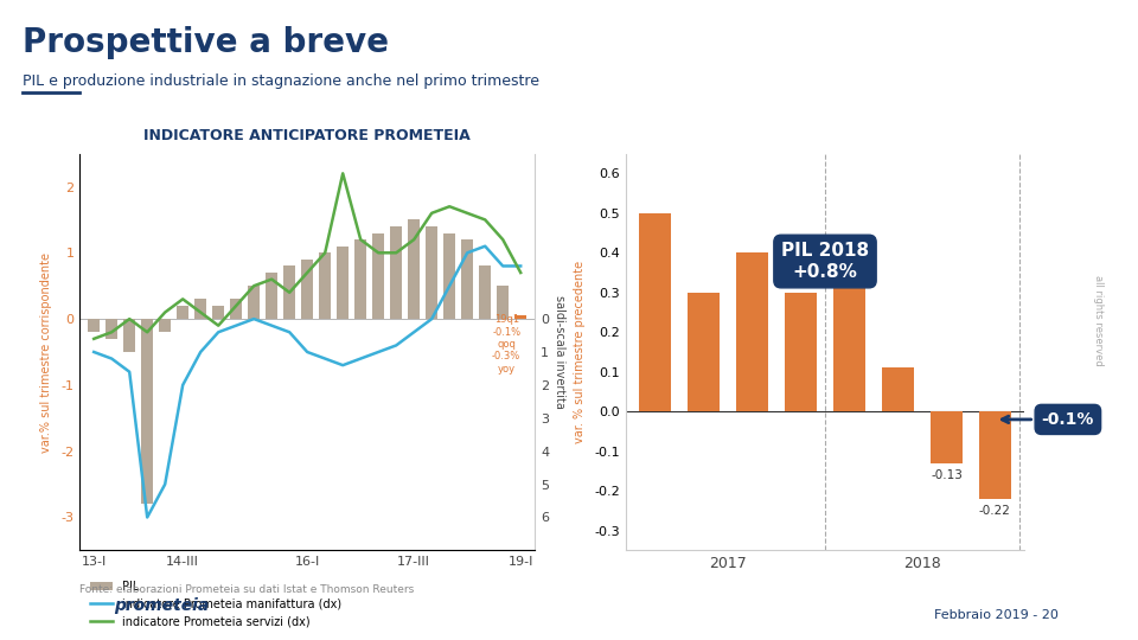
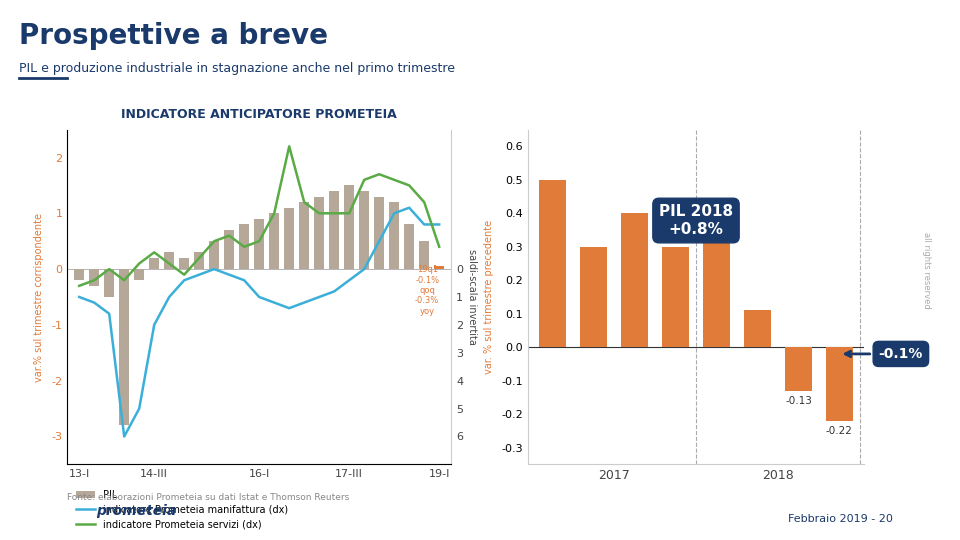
INDICATORE ANTICIPATORE PROMETEIA/indicatore Prometeia servizi (dx)/16-I: 0.7 -> 0.5
INDICATORE ANTICIPATORE PROMETEIA/indicatore Prometeia servizi (dx)/17-III: 1.2 -> 1.0
INDICATORE ANTICIPATORE PROMETEIA/indicatore Prometeia servizi (dx)/19-I: 0.7 -> 0.4
